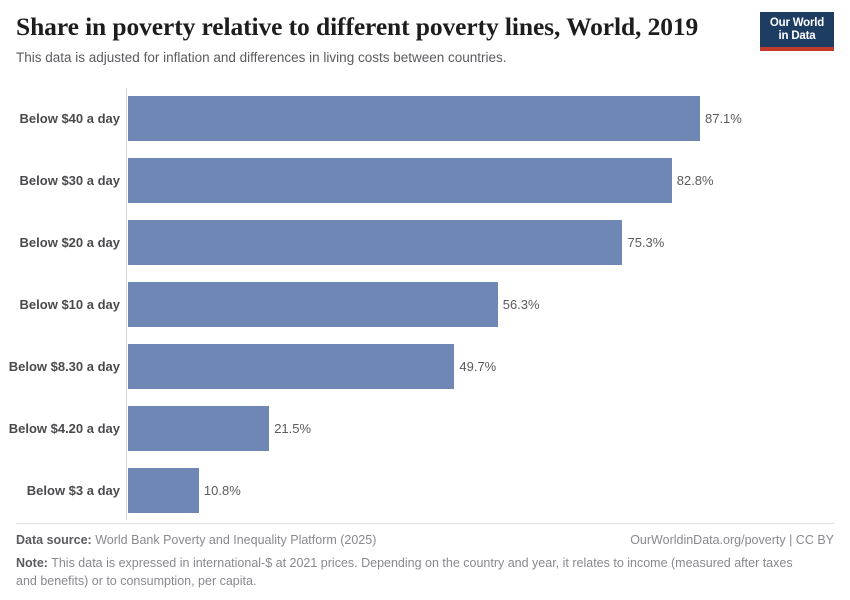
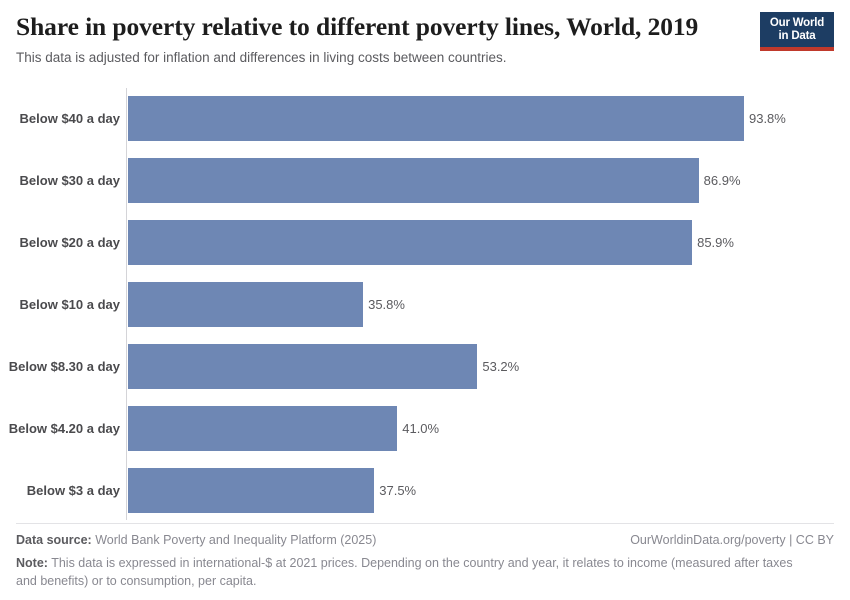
Below $40 a day: 87.1% -> 93.8%
Below $30 a day: 82.8% -> 86.9%
Below $20 a day: 75.3% -> 85.9%
Below $10 a day: 56.3% -> 35.8%
Below $8.30 a day: 49.7% -> 53.2%
Below $4.20 a day: 21.5% -> 41.0%
Below $3 a day: 10.8% -> 37.5%
